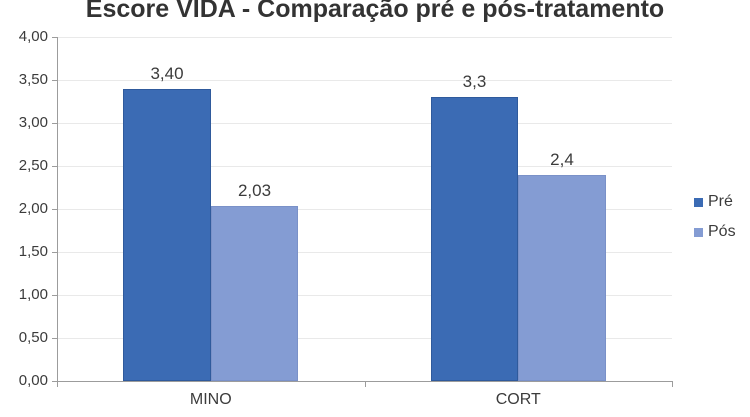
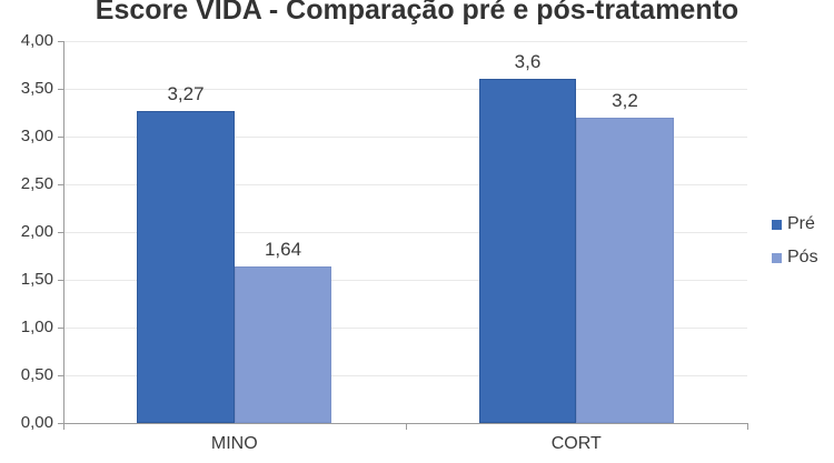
Pré/MINO: 3,40 -> 3,27
Pós/MINO: 2,03 -> 1,64
Pré/CORT: 3,3 -> 3,6
Pós/CORT: 2,4 -> 3,2
